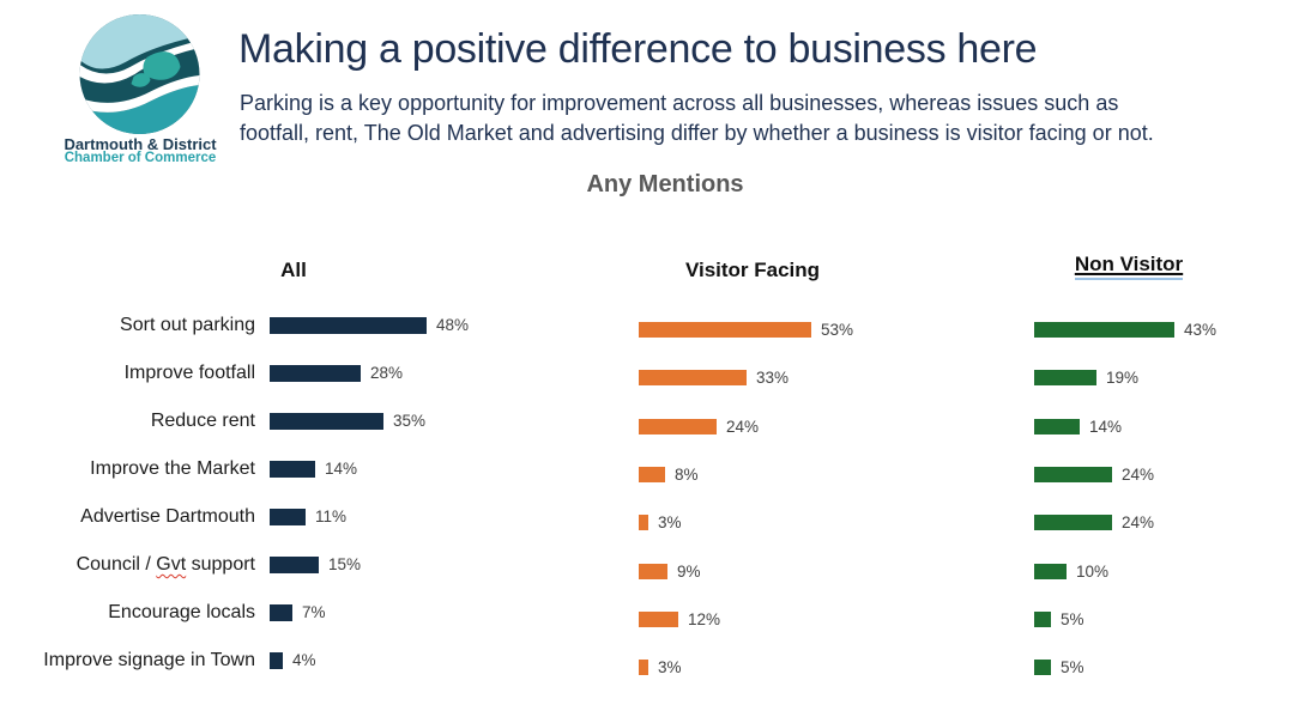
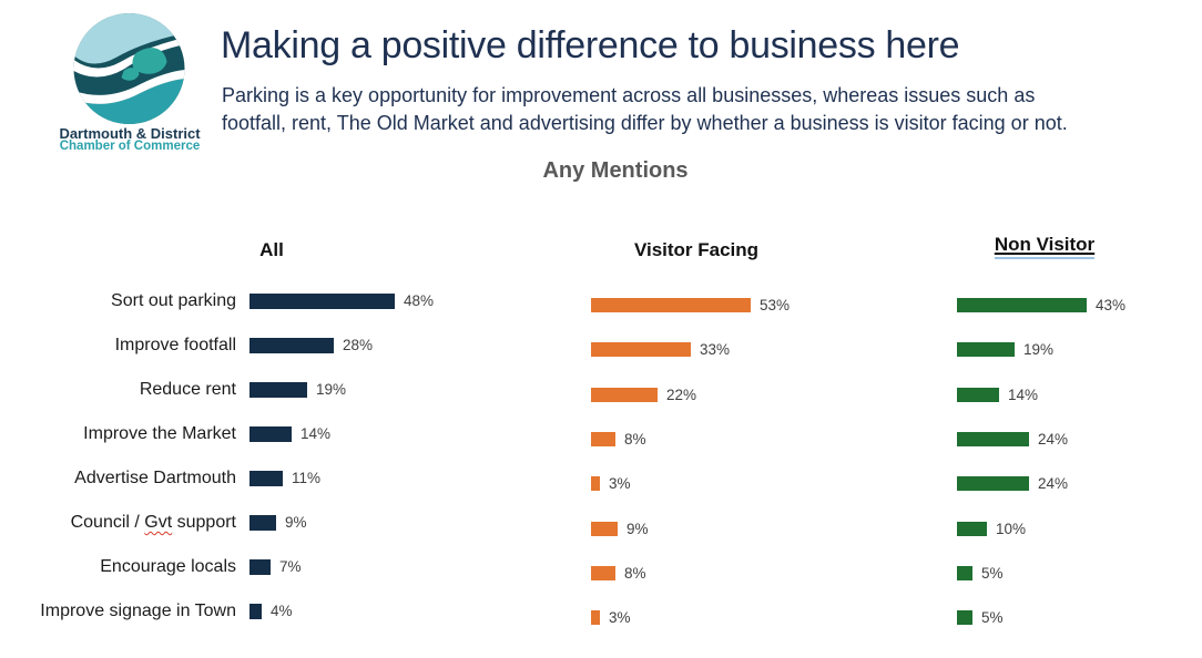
All/Reduce rent: 35% -> 19%
Visitor Facing/Reduce rent: 24% -> 22%
All/Council / Gvt support: 15% -> 9%
Visitor Facing/Encourage locals: 12% -> 8%
